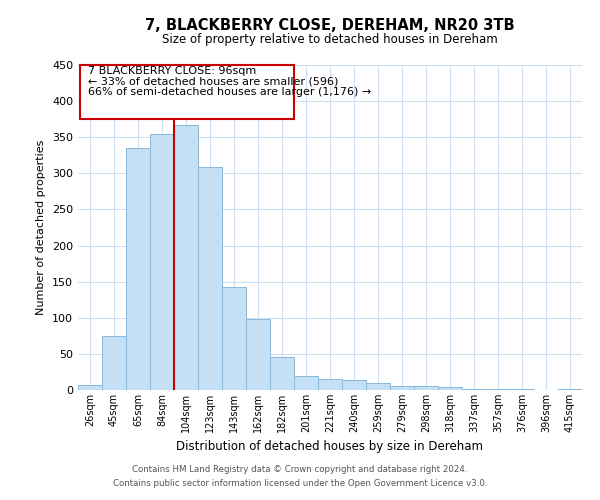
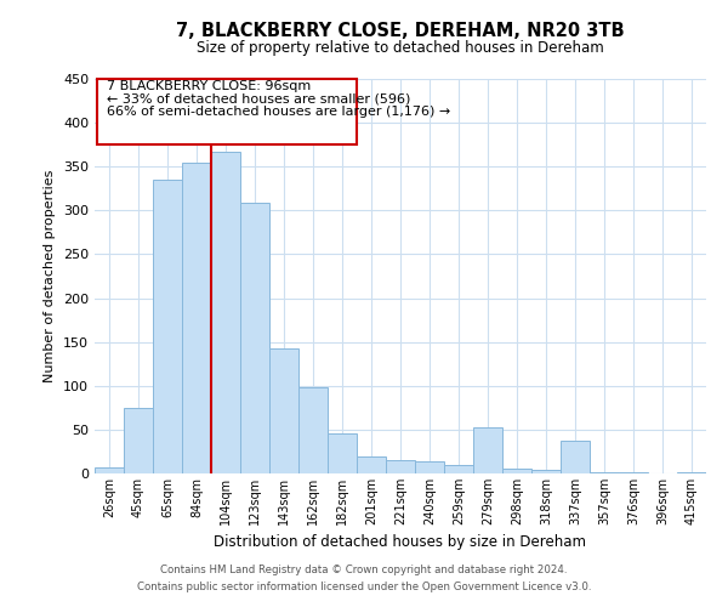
279sqm: 5 -> 52
337sqm: 2 -> 38
